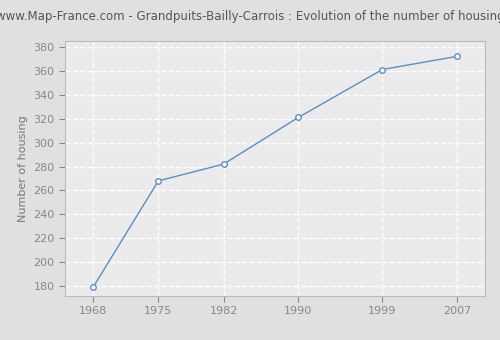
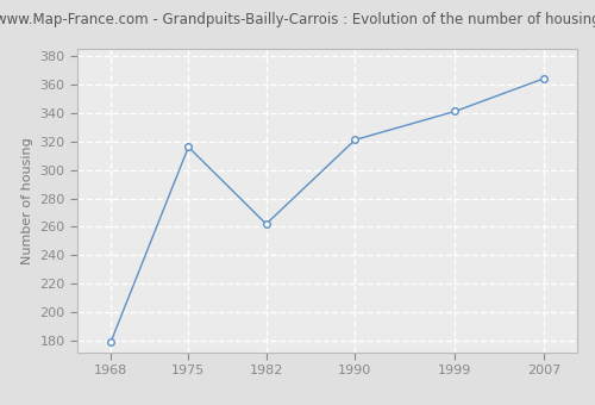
1975: 268 -> 316
1982: 282 -> 262
1999: 361 -> 341
2007: 372 -> 364
